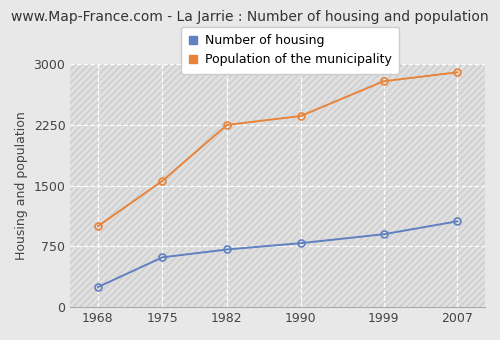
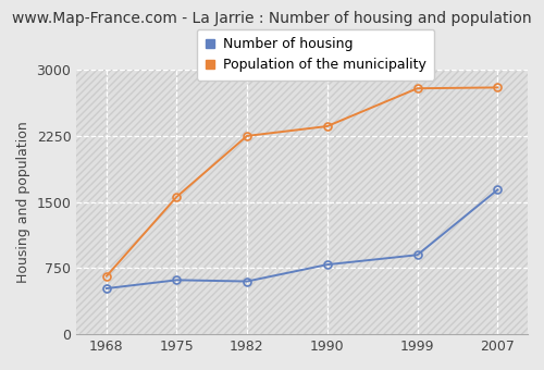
Number of housing/1968: 250 -> 520
Population of the municipality/1968: 1000 -> 660
Number of housing/1982: 710 -> 600
Number of housing/2007: 1060 -> 1640
Population of the municipality/2007: 2900 -> 2800
